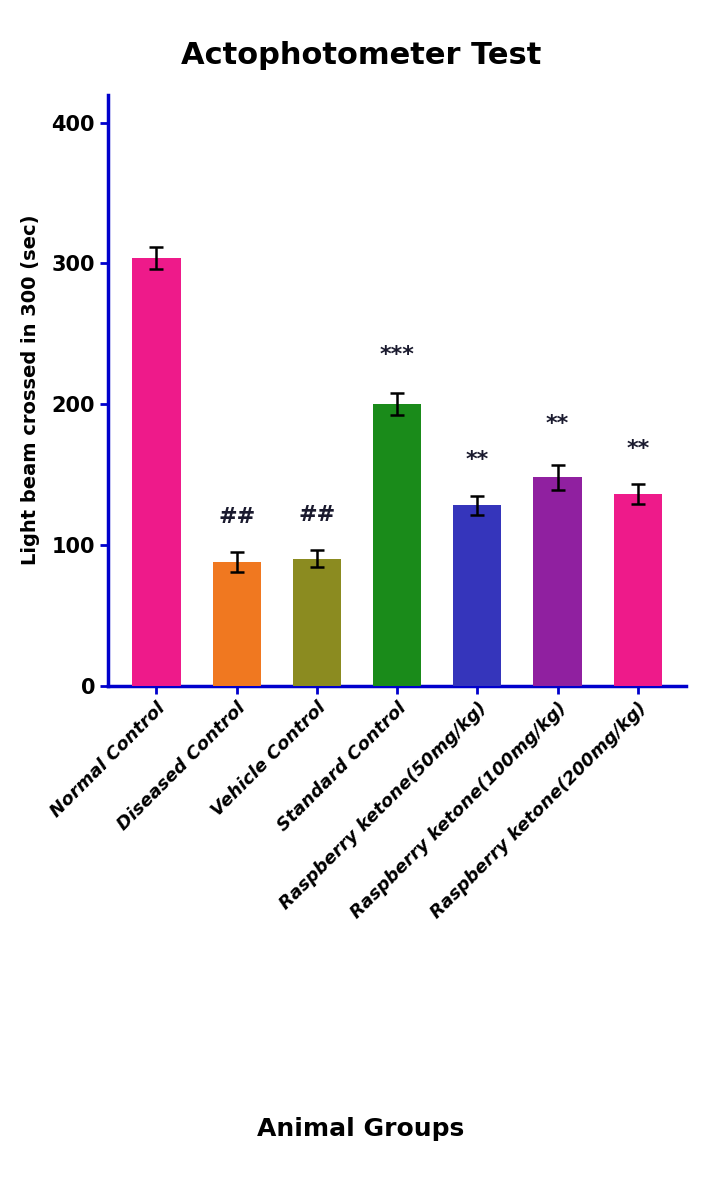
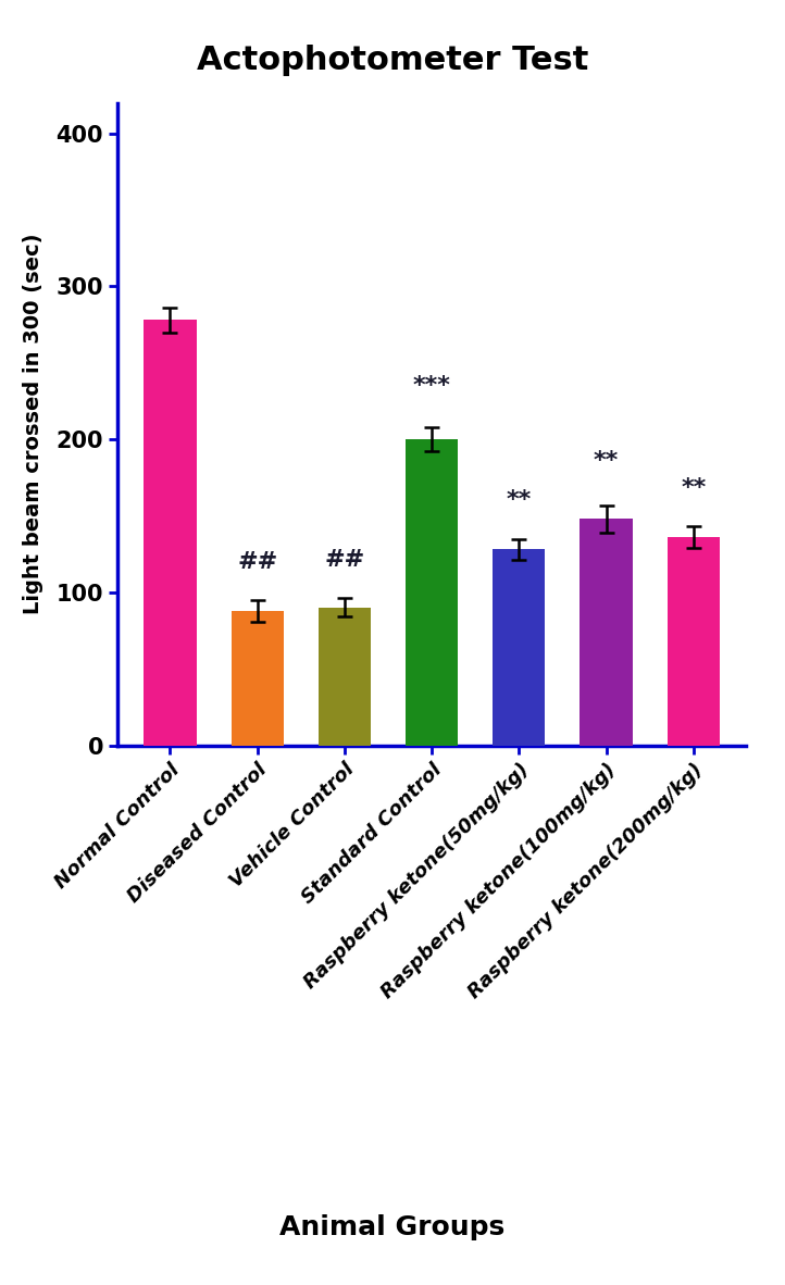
Normal Control: 304 -> 278
